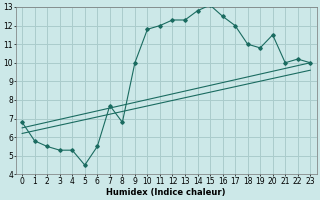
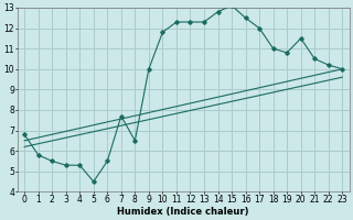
8: 6.8 -> 6.5
11: 12.0 -> 12.3
21: 10.0 -> 10.5
